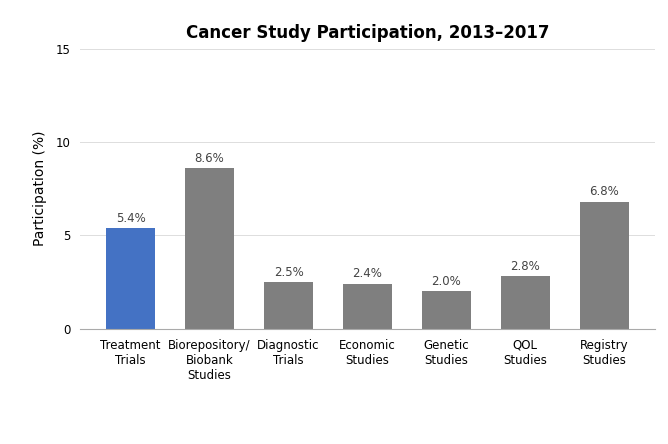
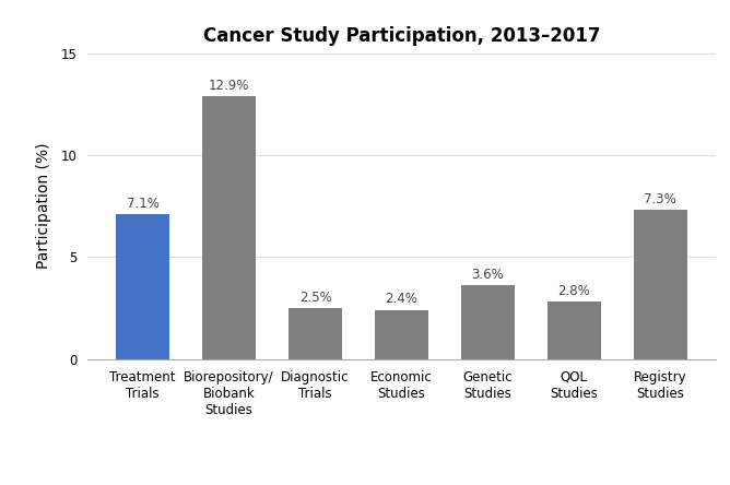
Treatment Trials: 5.4% -> 7.1%
Biorepository/ Biobank Studies: 8.6% -> 12.9%
Genetic Studies: 2.0% -> 3.6%
Registry Studies: 6.8% -> 7.3%
